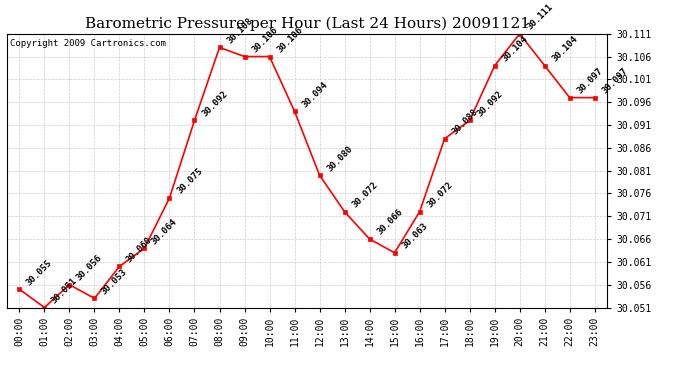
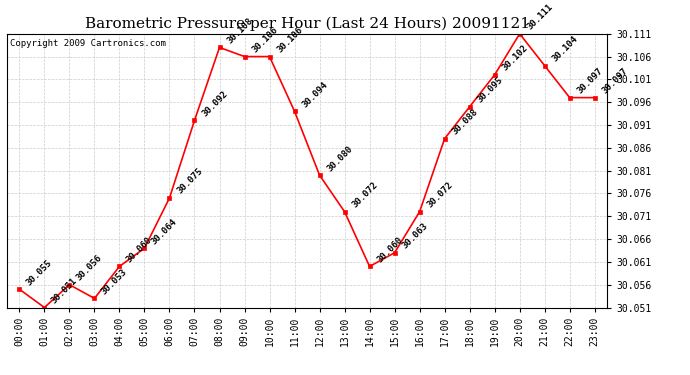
14:00: 30.066 -> 30.060
18:00: 30.092 -> 30.095
19:00: 30.104 -> 30.102
